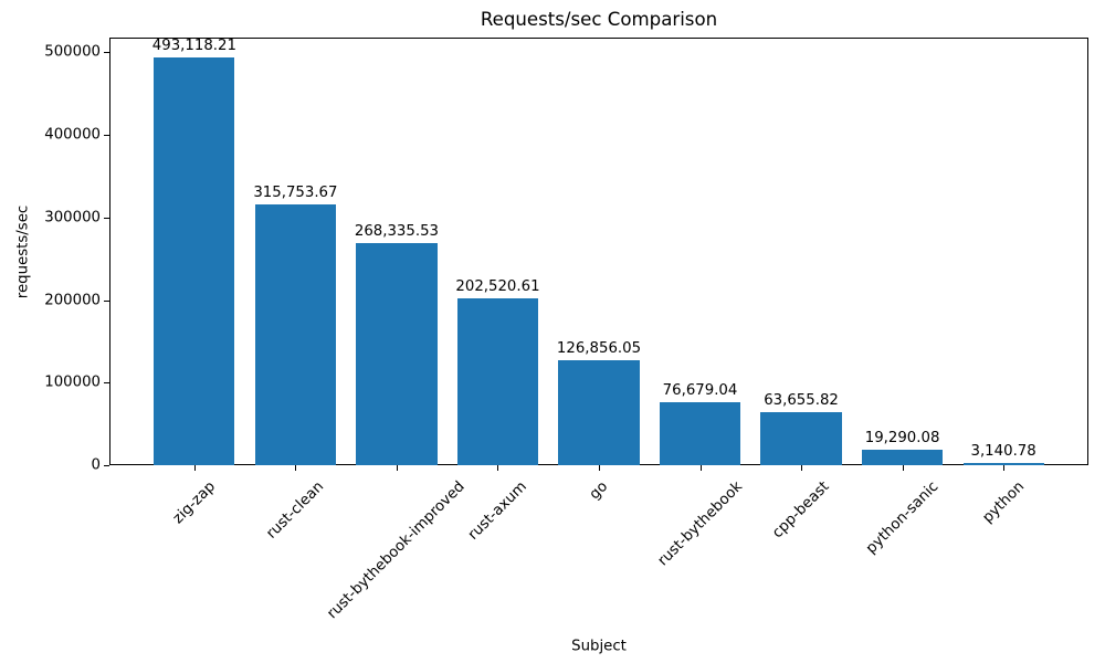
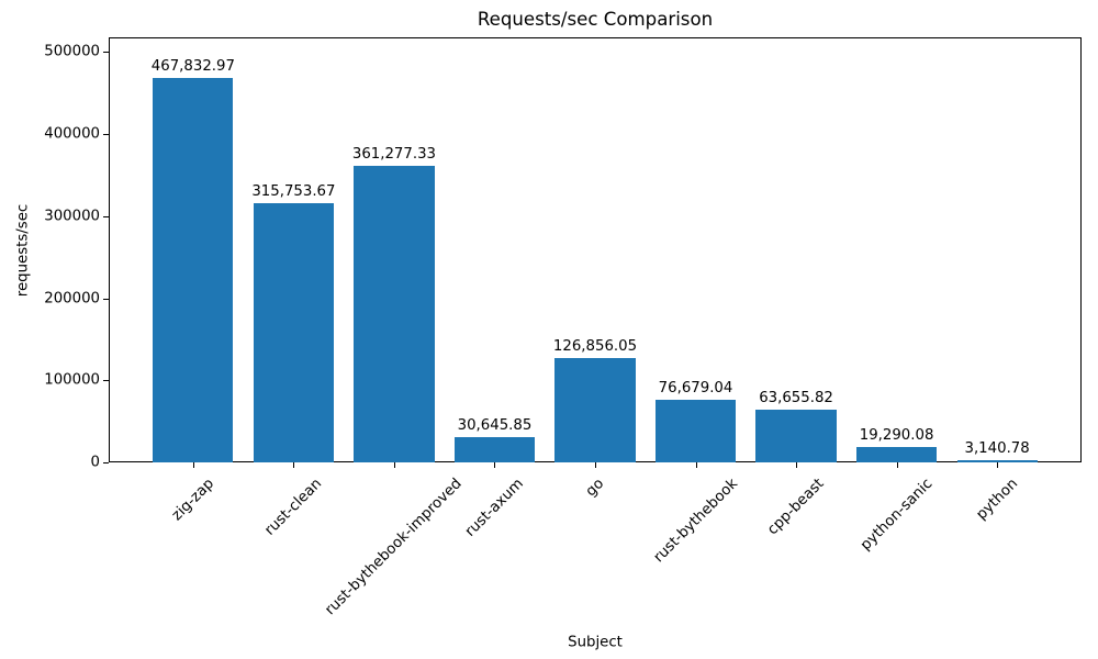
zig-zap: 493,118.21 -> 467,832.97
rust-bythebook-improved: 268,335.53 -> 361,277.33
rust-axum: 202,520.61 -> 30,645.85
